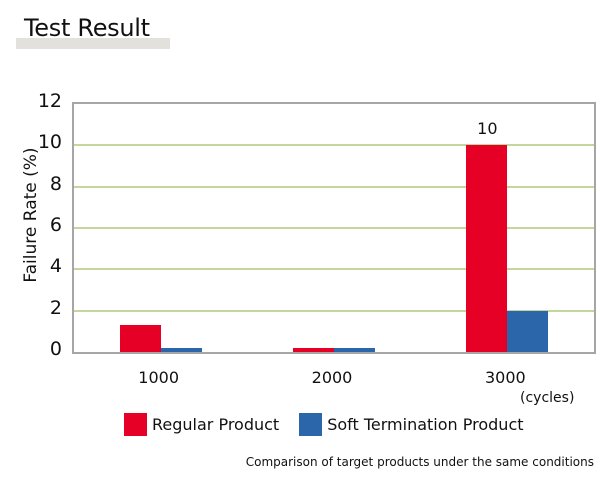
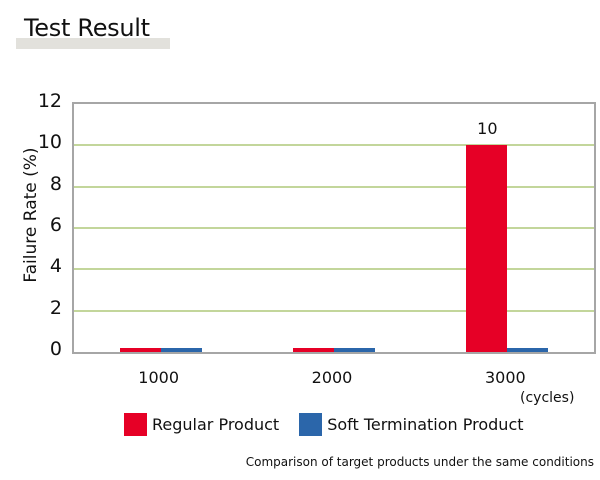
Regular Product/1000: 1.3 -> 0.2
Soft Termination Product/3000: 2.0 -> 0.2
